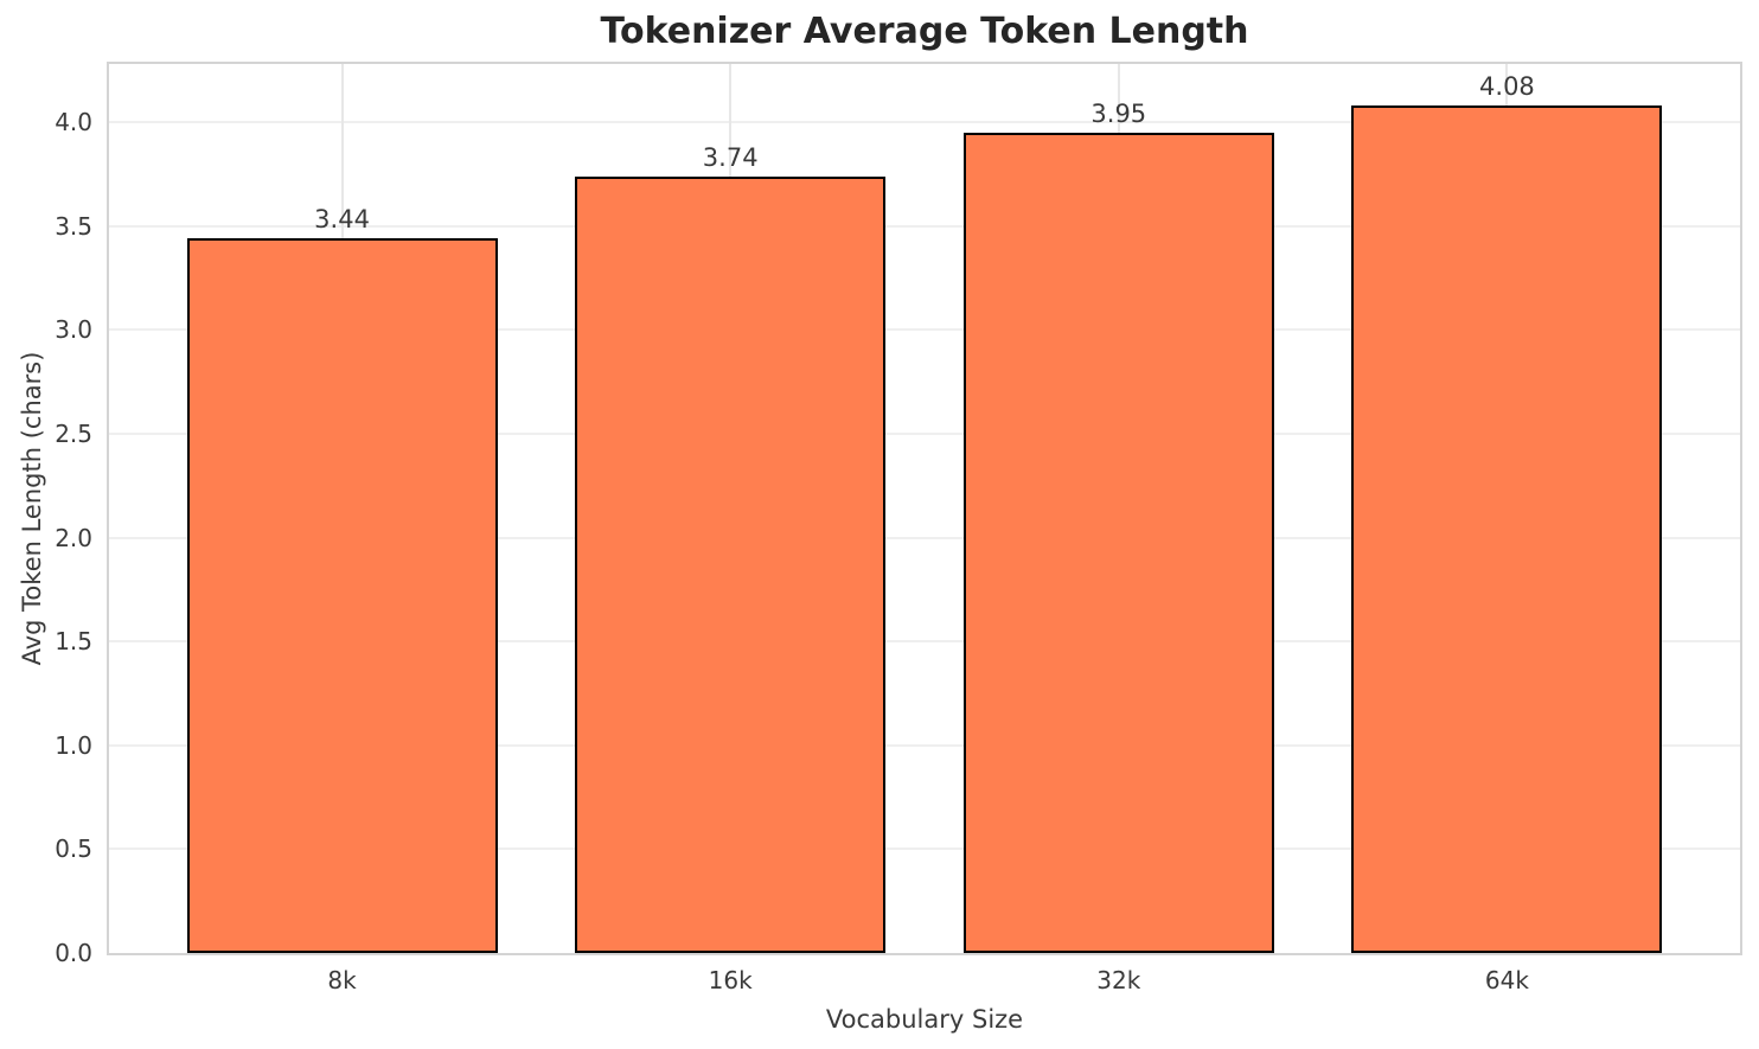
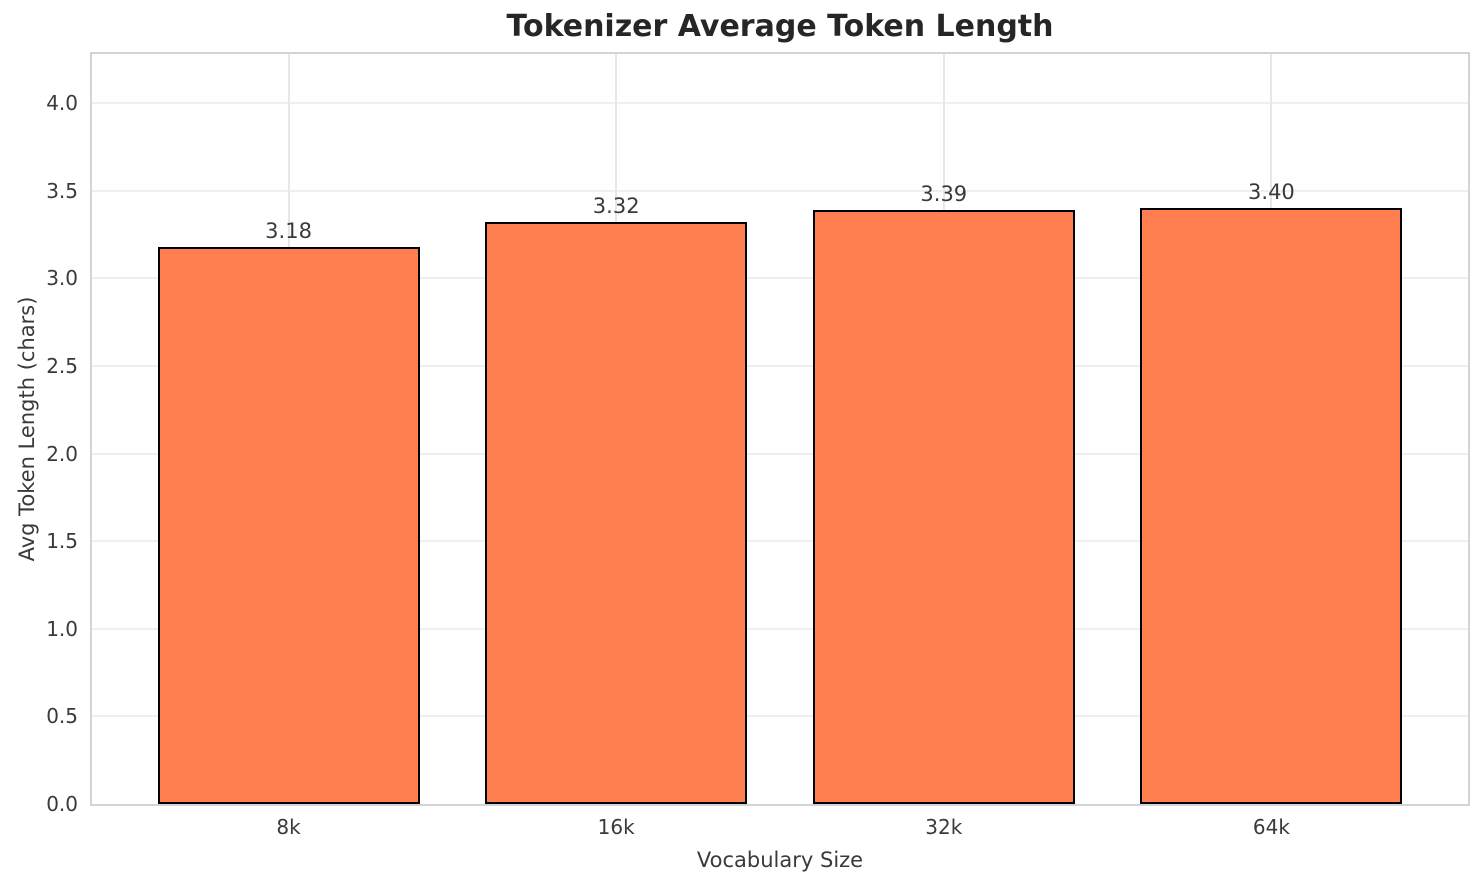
8k: 3.44 -> 3.18
16k: 3.74 -> 3.32
32k: 3.95 -> 3.39
64k: 4.08 -> 3.40
